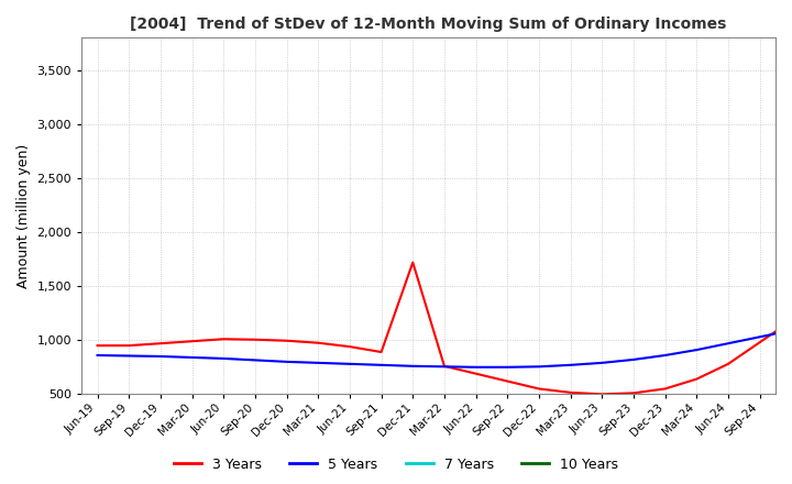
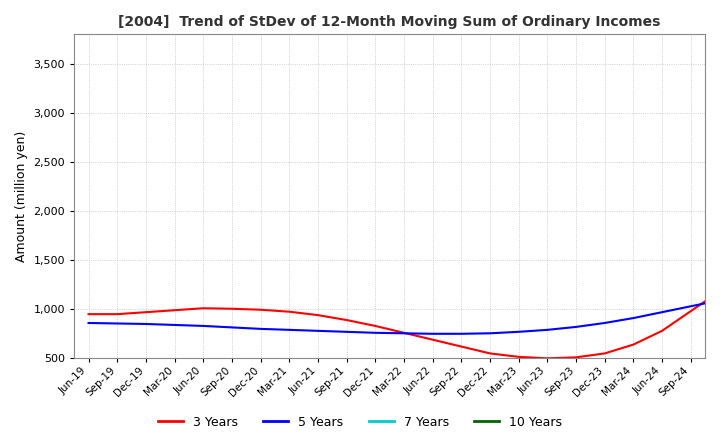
3 Years/Dec-21: 1,720 -> 830
